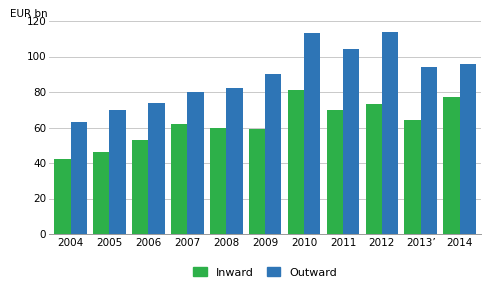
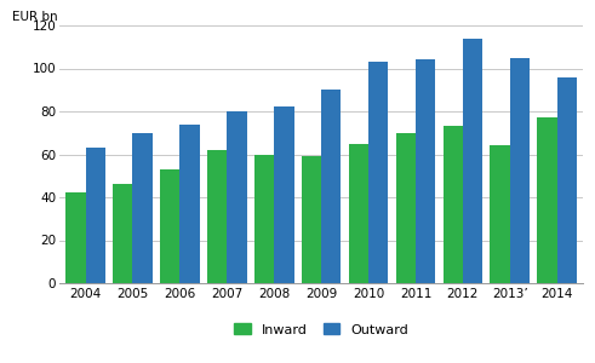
Inward/2010: 81 -> 65
Outward/2010: 113 -> 103
Outward/2013’: 94 -> 105
